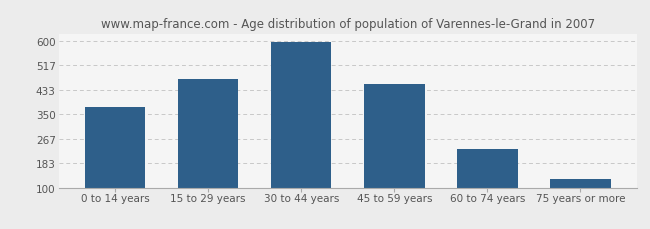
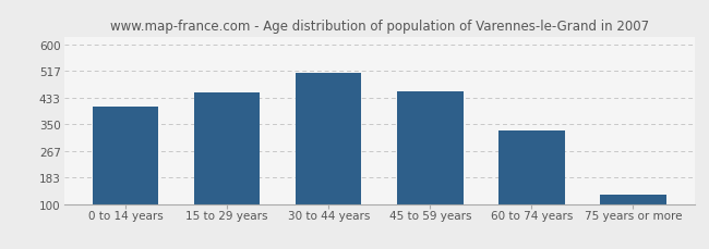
0 to 14 years: 375 -> 405
15 to 29 years: 470 -> 450
30 to 44 years: 597 -> 510
60 to 74 years: 232 -> 330
